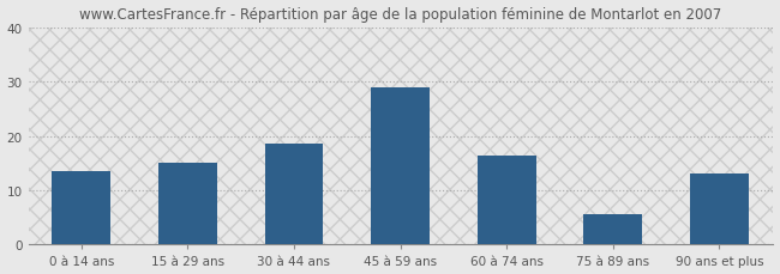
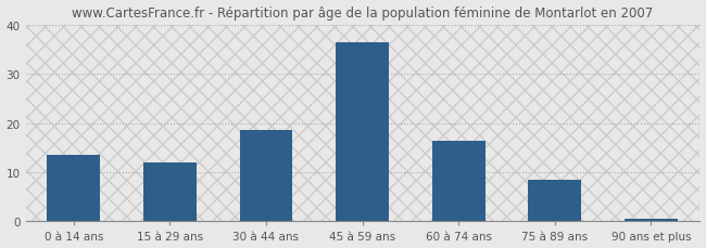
15 à 29 ans: 15.0 -> 12.0
45 à 59 ans: 29.0 -> 36.5
75 à 89 ans: 5.5 -> 8.5
90 ans et plus: 13.0 -> 0.5
